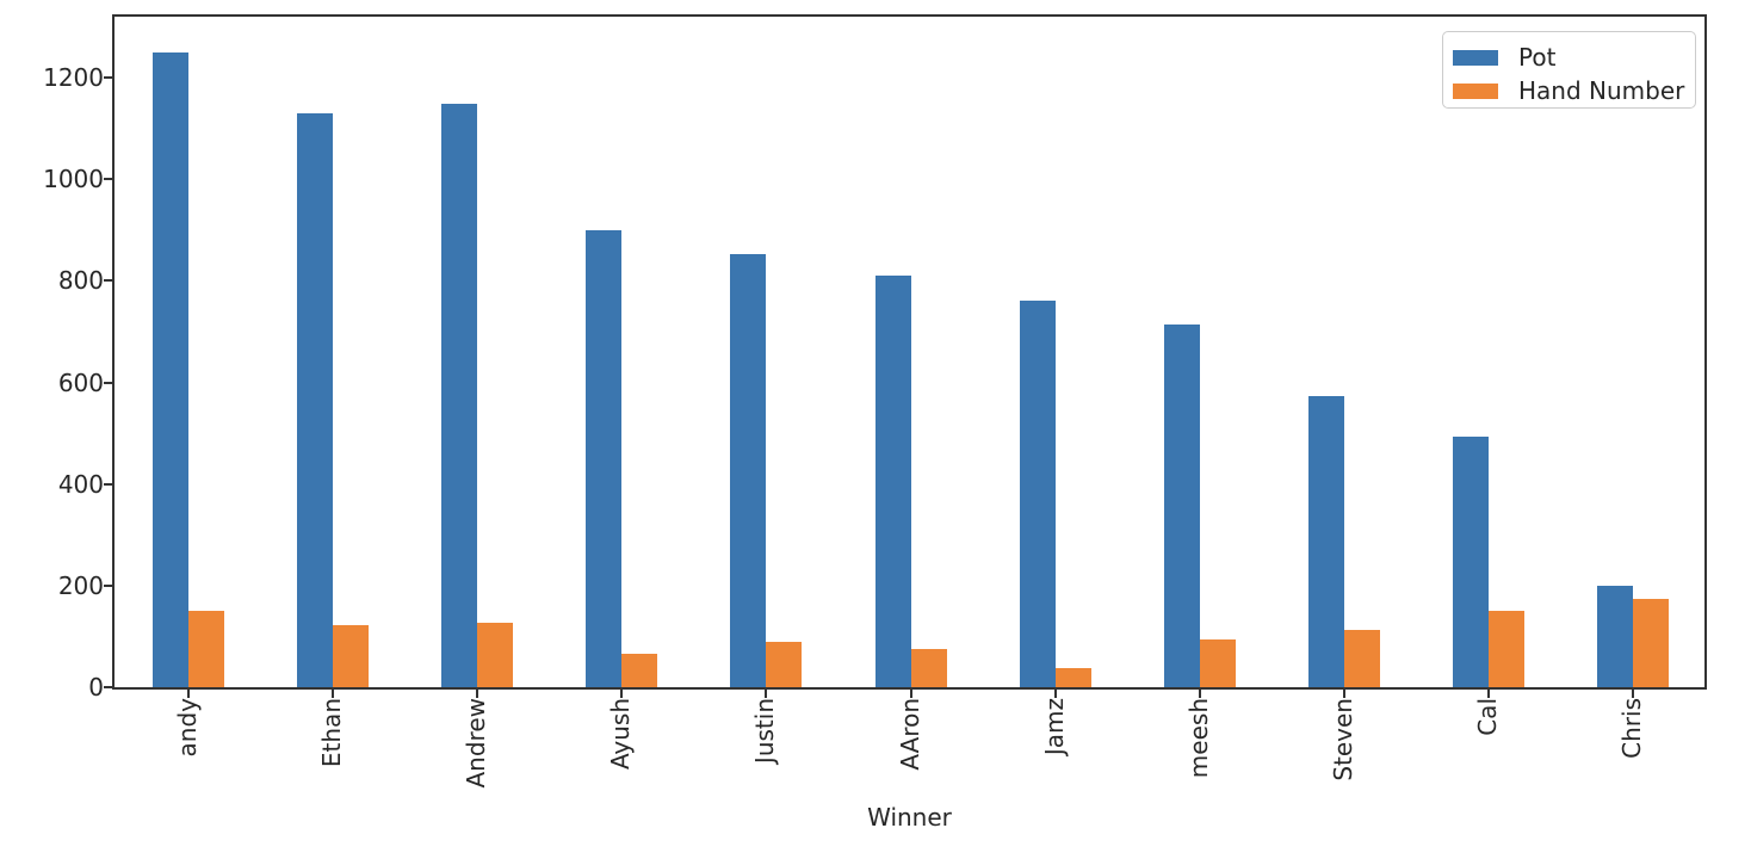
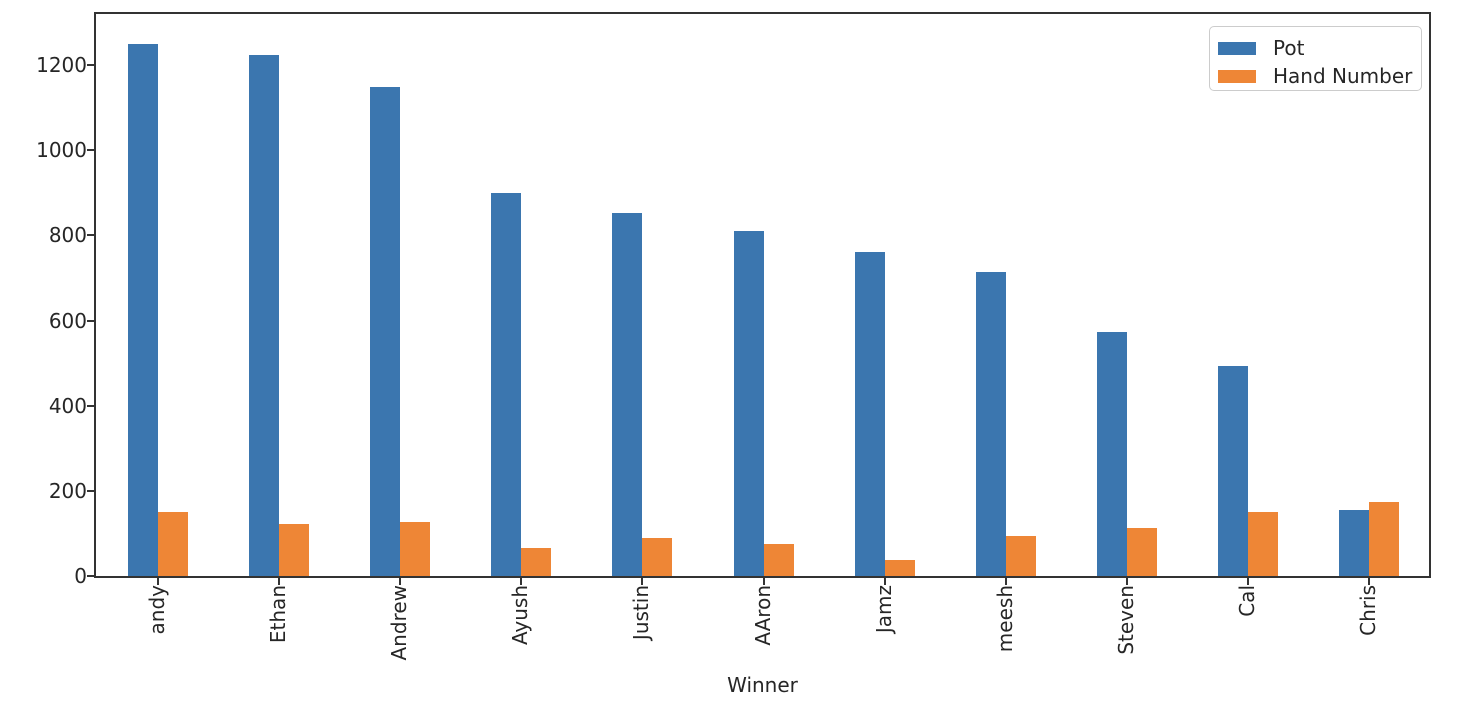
Pot/Ethan: 1130 -> 1220
Pot/Chris: 200 -> 160
